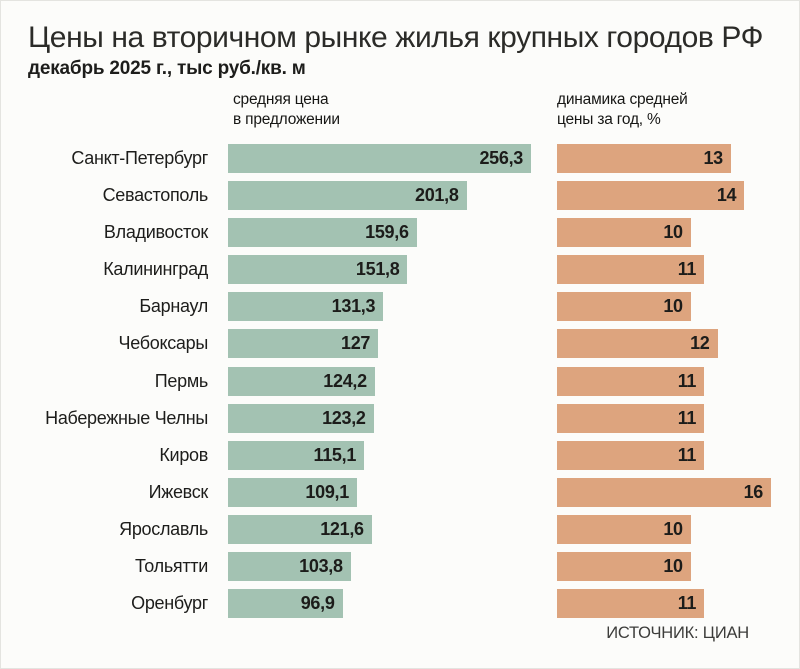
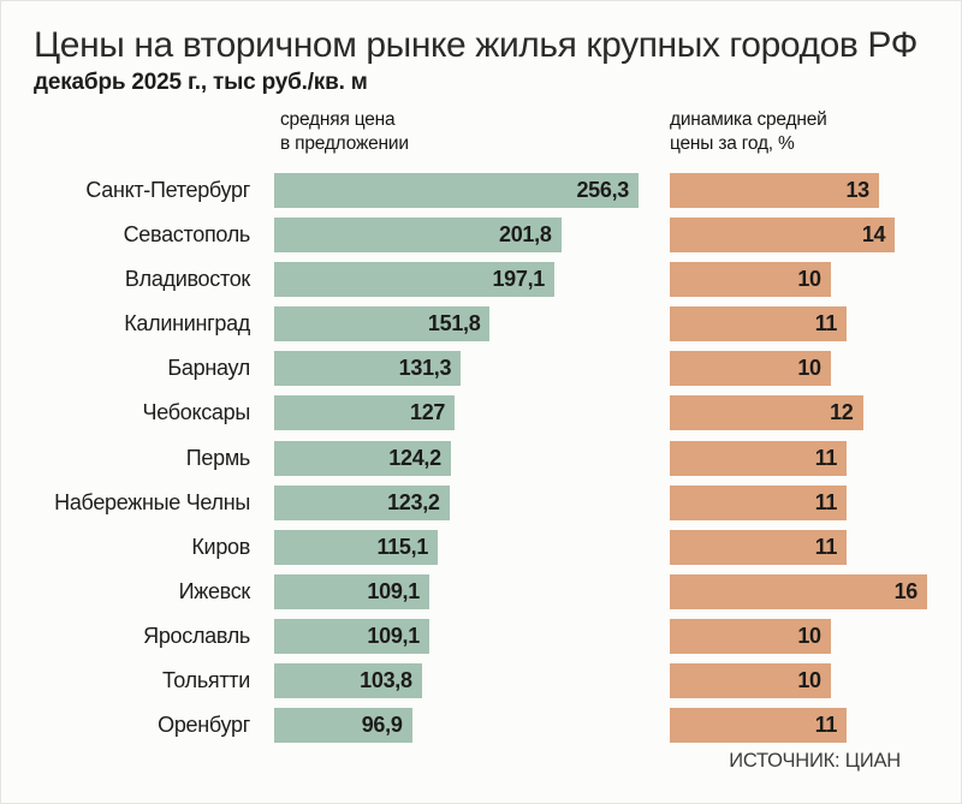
средняя цена в предложении/Владивосток: 159,6 -> 197,1
средняя цена в предложении/Ярославль: 121,6 -> 109,1
